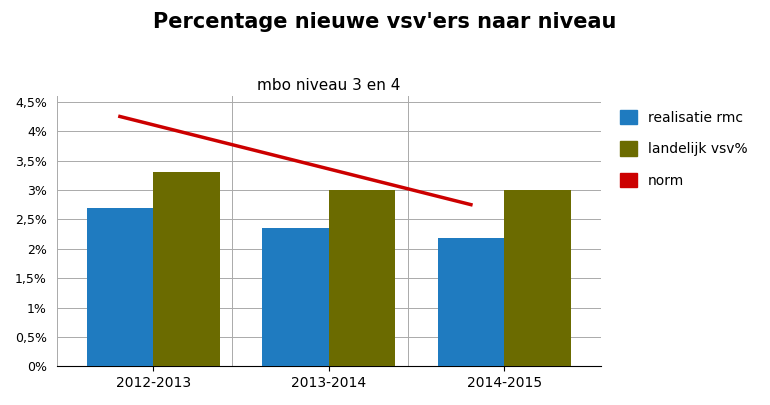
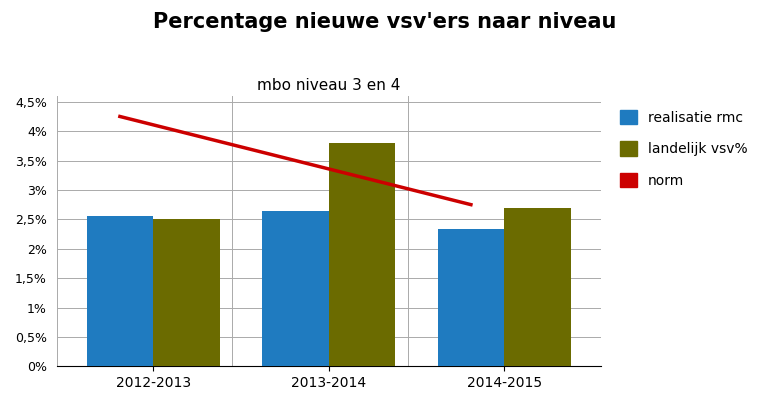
realisatie rmc/2012-2013: 2,70% -> 2,56%
landelijk vsv%/2012-2013: 3,3% -> 2,5%
realisatie rmc/2013-2014: 2,35% -> 2,64%
landelijk vsv%/2013-2014: 3,0% -> 3,8%
realisatie rmc/2014-2015: 2,18% -> 2,34%
landelijk vsv%/2014-2015: 3,0% -> 2,7%
